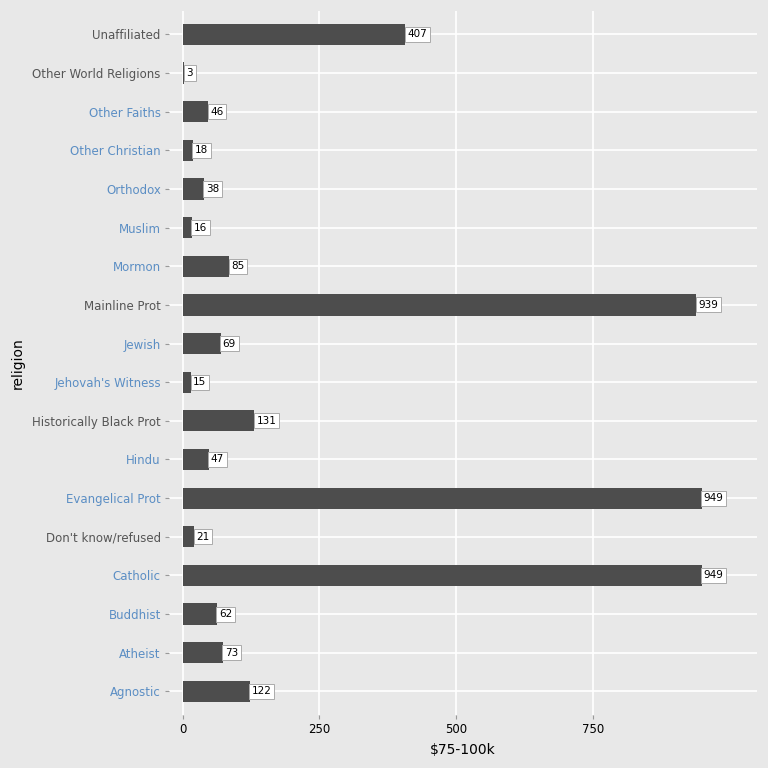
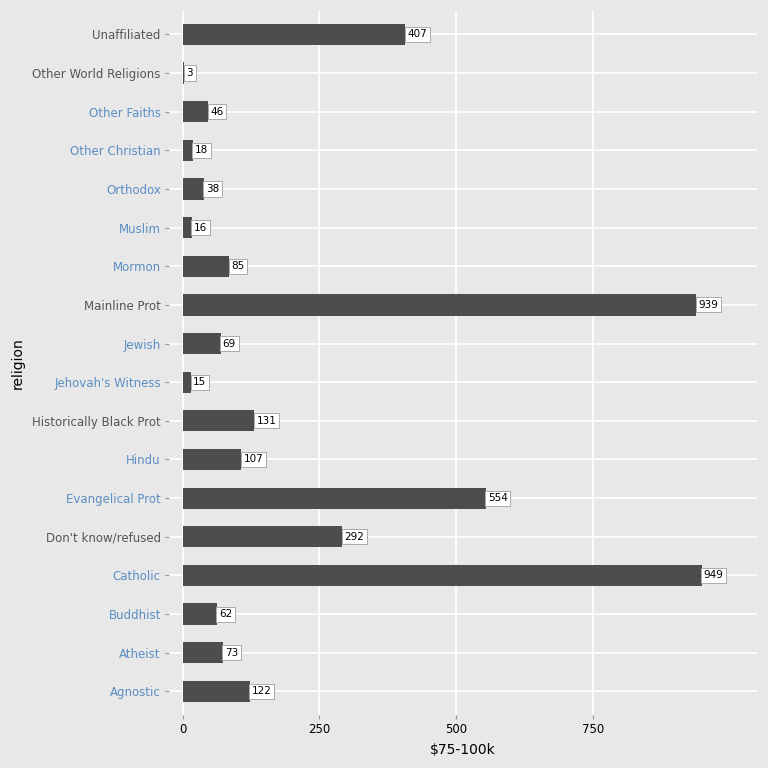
Hindu: 47 -> 107
Evangelical Prot: 949 -> 554
Don't know/refused: 21 -> 292
